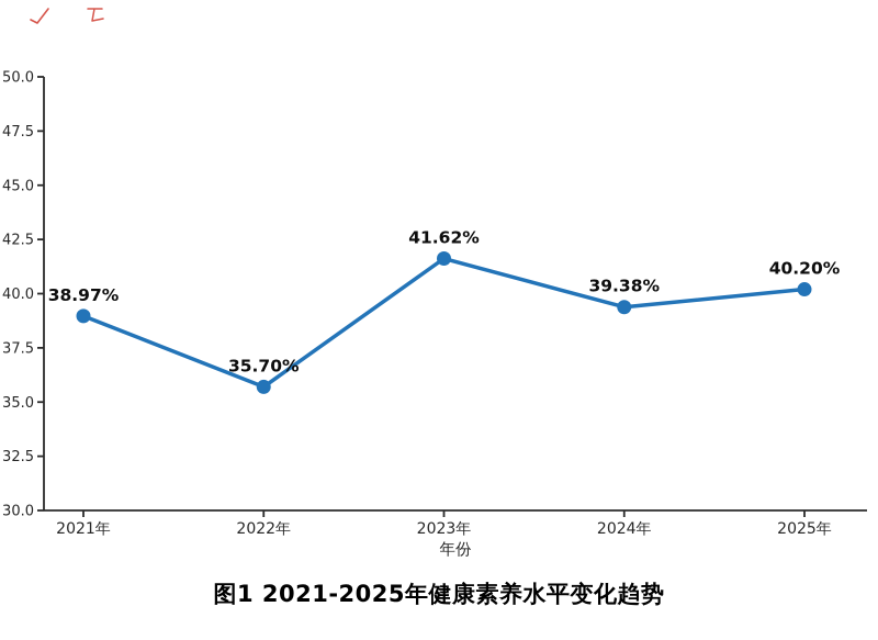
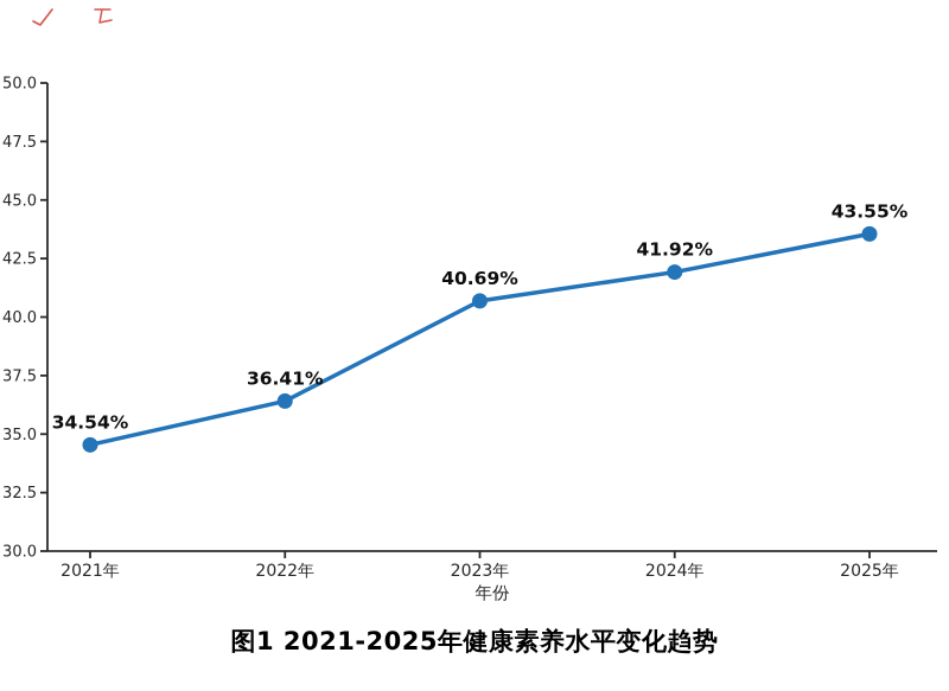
2021年: 38.97% -> 34.54%
2022年: 35.70% -> 36.41%
2023年: 41.62% -> 40.69%
2024年: 39.38% -> 41.92%
2025年: 40.20% -> 43.55%
